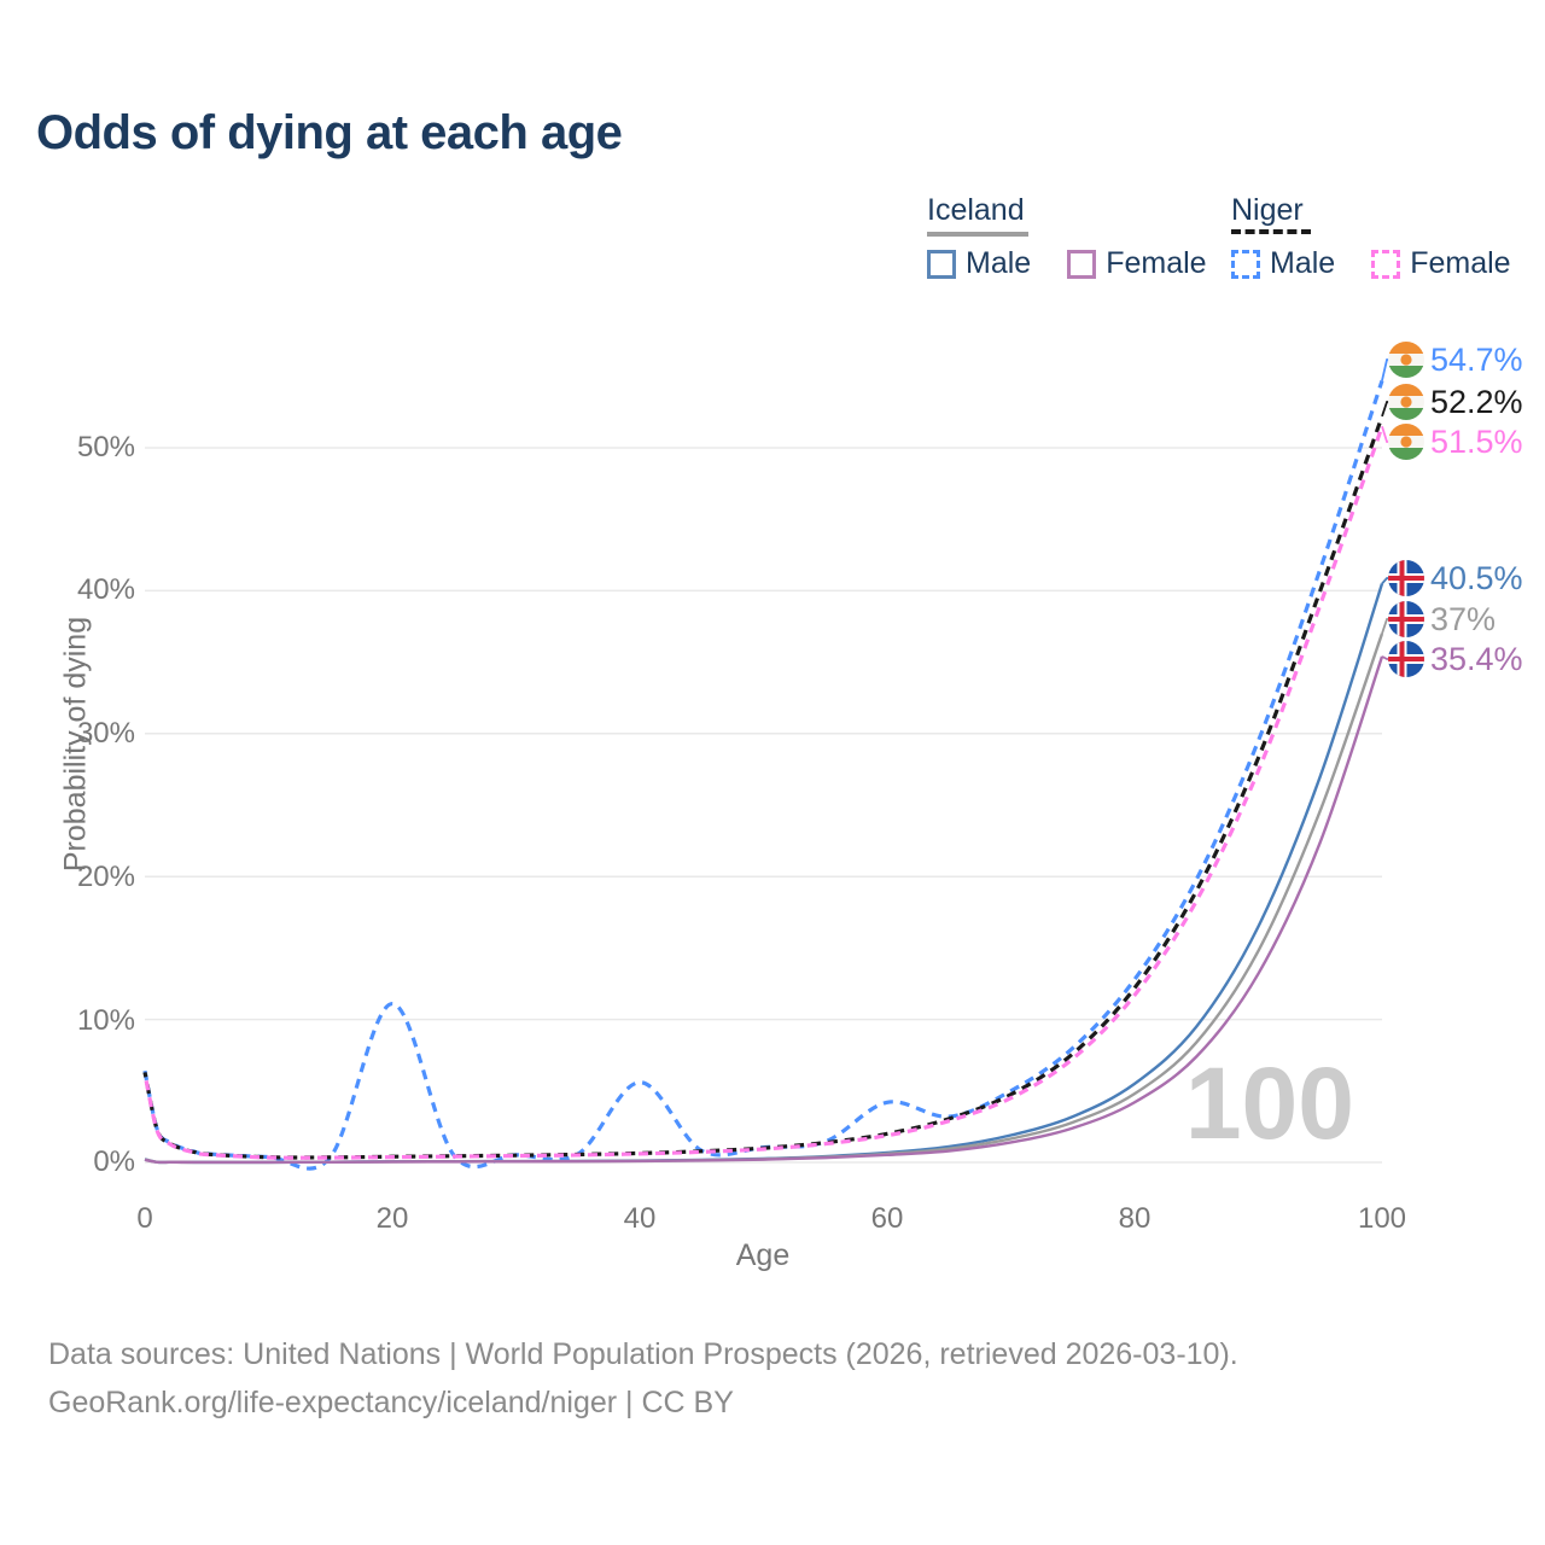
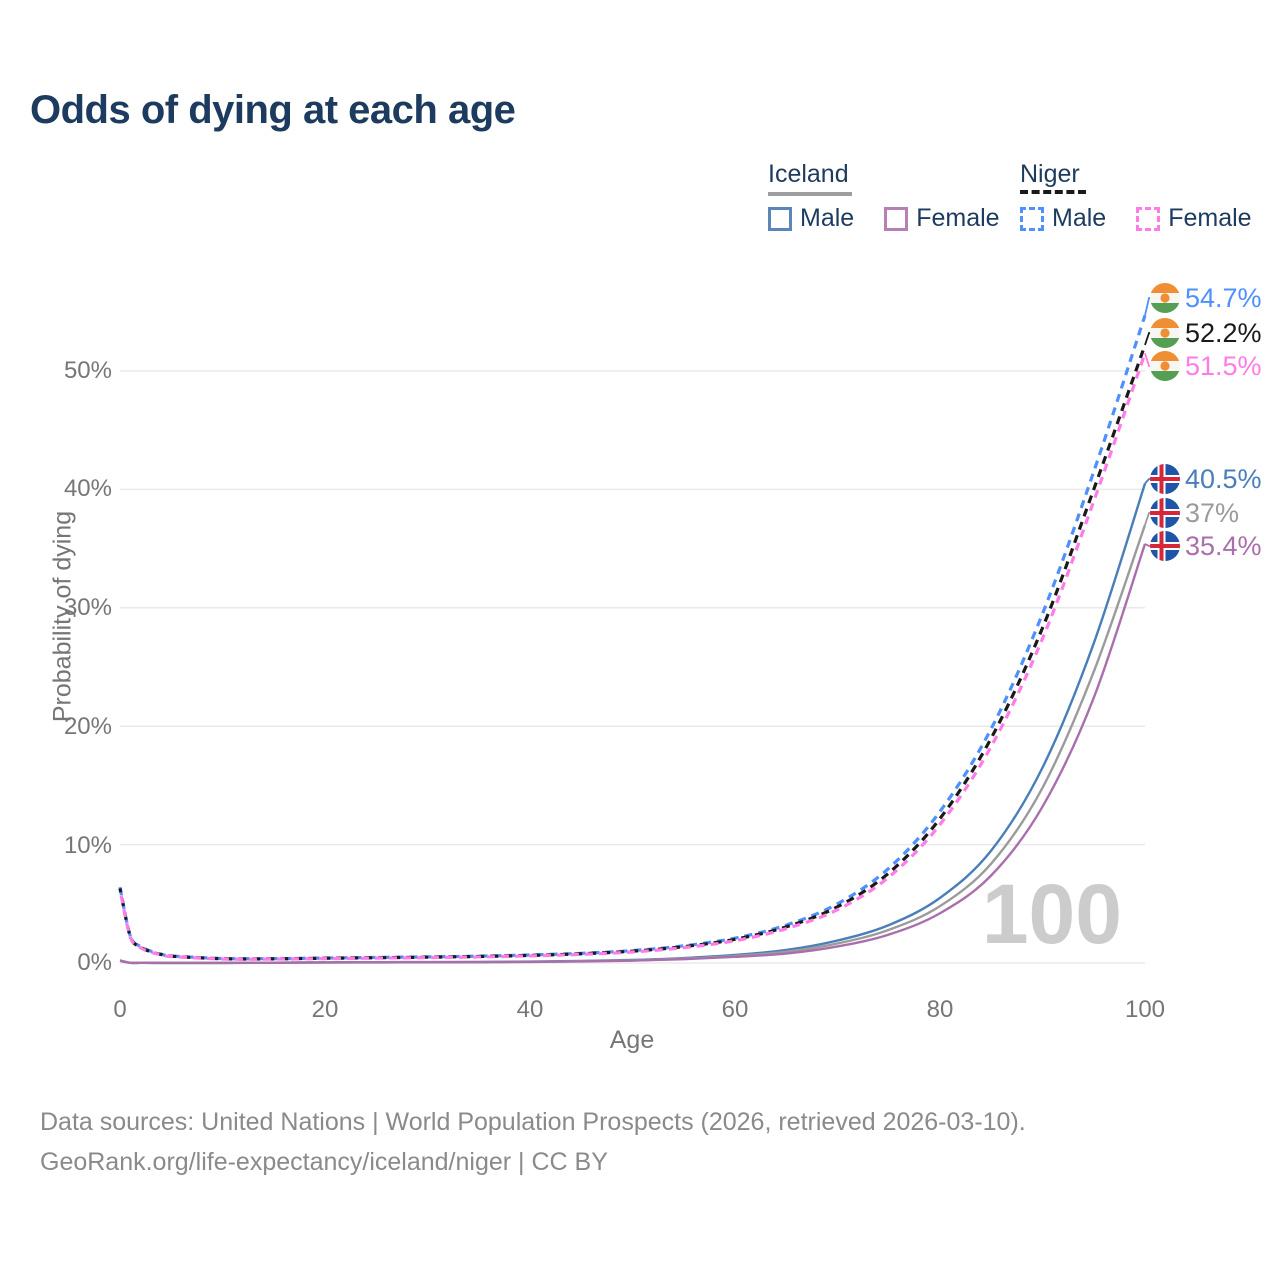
Niger Male/20: 11.1% -> 0.4%
Niger Male/40: 5.6% -> 0.7%
Niger Male/60: 4.2% -> 2.1%
